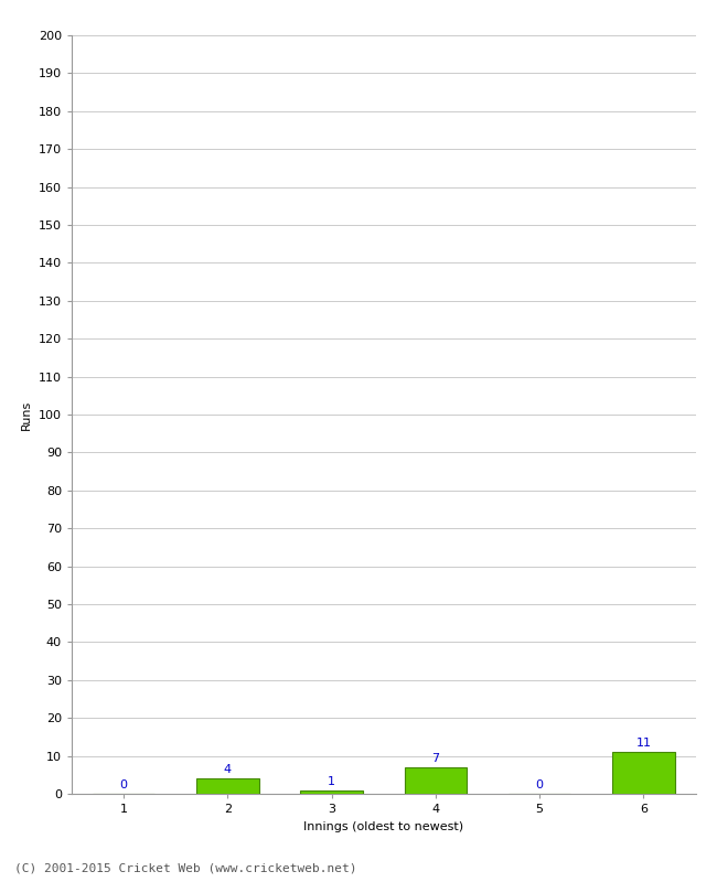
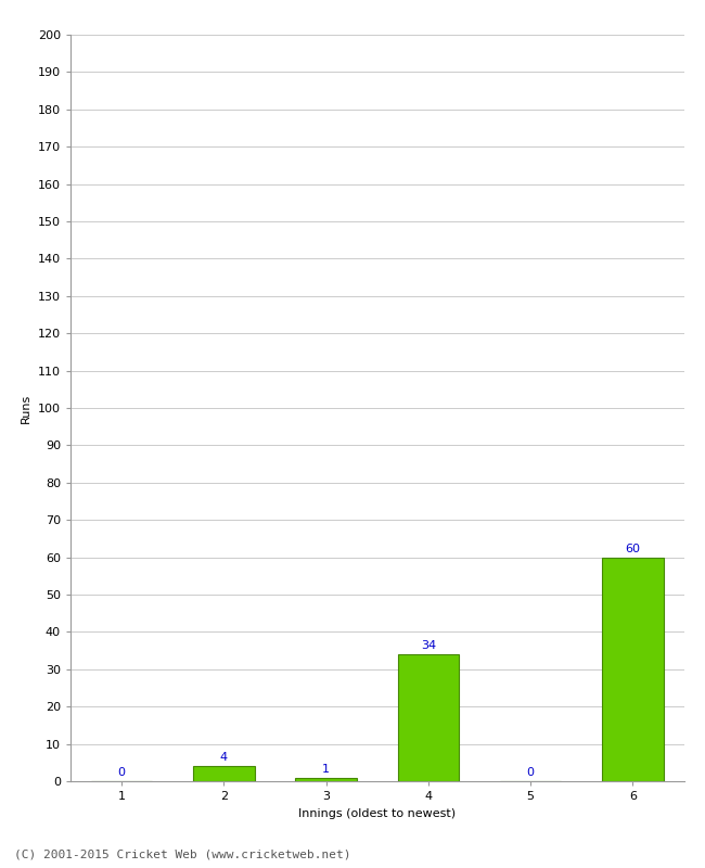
4: 7 -> 34
6: 11 -> 60
